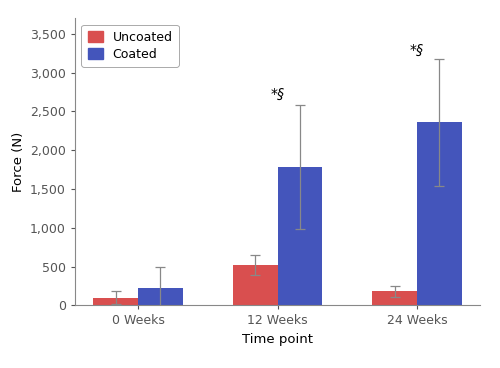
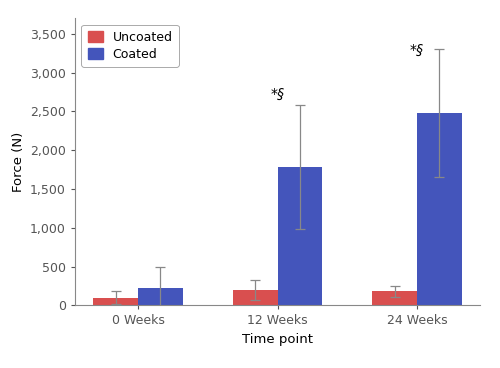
Uncoated/12 Weeks: 520 -> 200
Coated/24 Weeks: 2,360 -> 2,480
